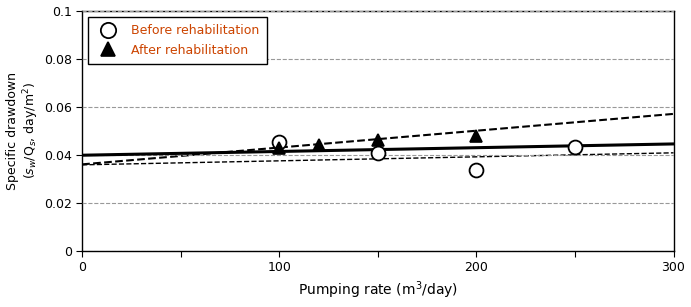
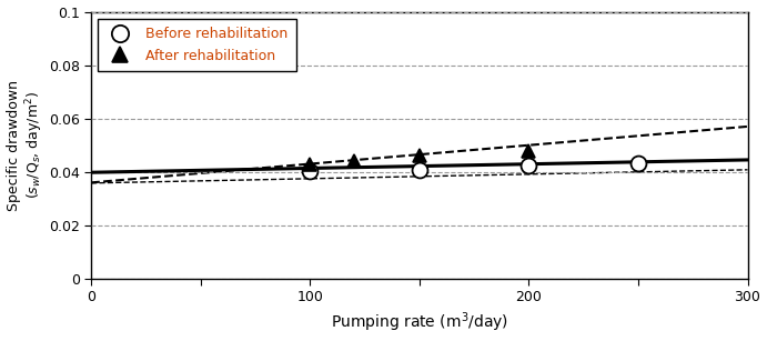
Before rehabilitation/100: 0.0455 -> 0.0402
Before rehabilitation/200: 0.0335 -> 0.0425
